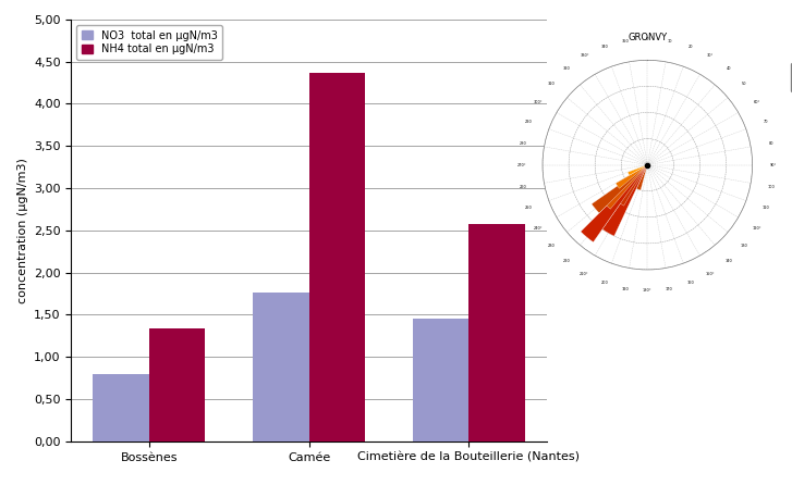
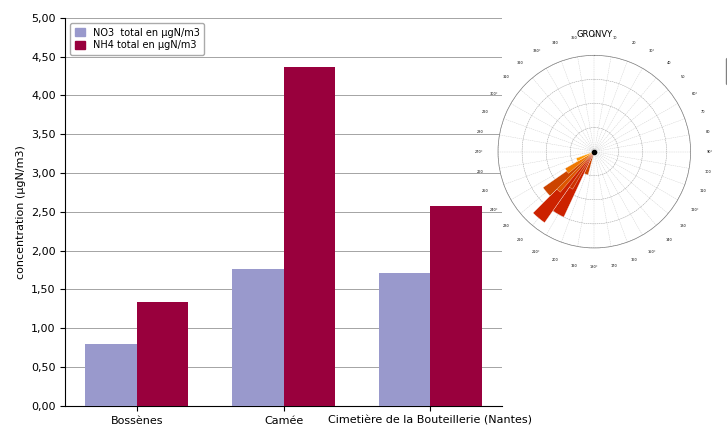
NO3 total en µgN/m3/Cimetière de la Bouteillerie (Nantes): 1,46 -> 1,71
